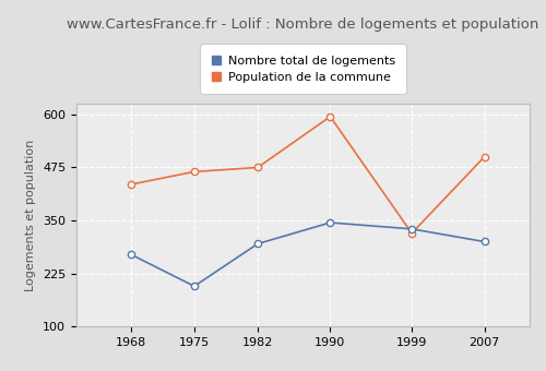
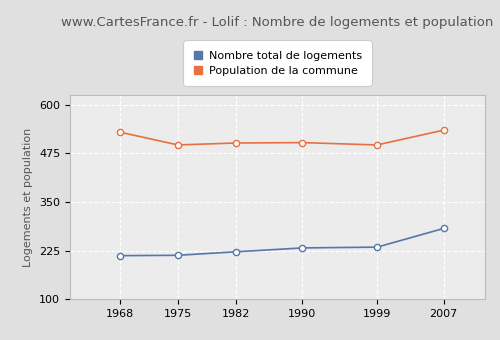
Nombre total de logements/1968: 270 -> 212
Population de la commune/1968: 435 -> 530
Nombre total de logements/1975: 195 -> 213
Population de la commune/1975: 465 -> 497
Nombre total de logements/1982: 295 -> 222
Population de la commune/1982: 475 -> 502
Nombre total de logements/1990: 345 -> 232
Population de la commune/1990: 595 -> 503
Nombre total de logements/1999: 330 -> 234
Population de la commune/1999: 320 -> 497
Nombre total de logements/2007: 300 -> 282
Population de la commune/2007: 500 -> 535
